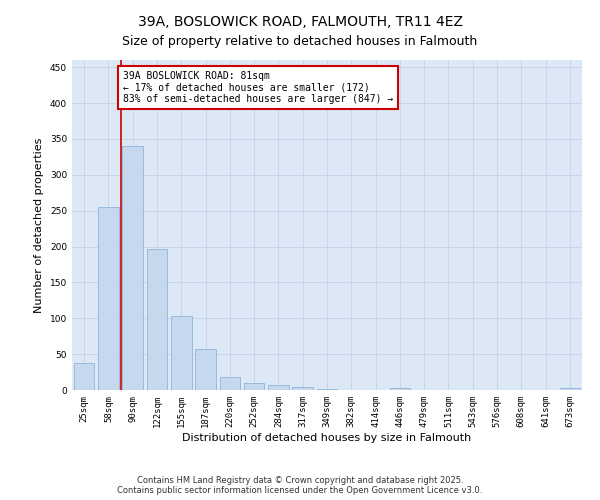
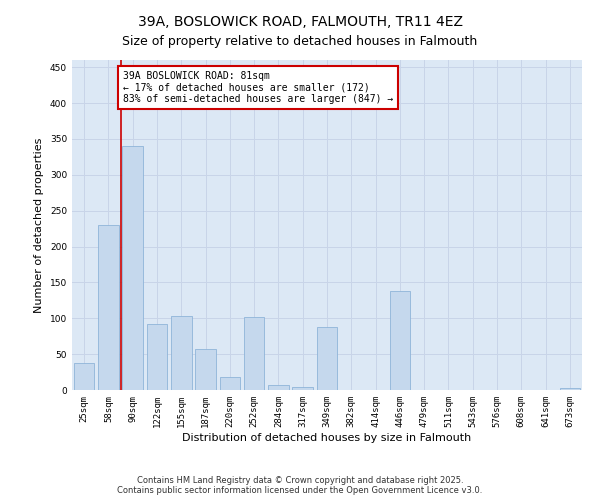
58sqm: 255 -> 230
122sqm: 197 -> 92
252sqm: 10 -> 102
349sqm: 1 -> 88
446sqm: 3 -> 138
